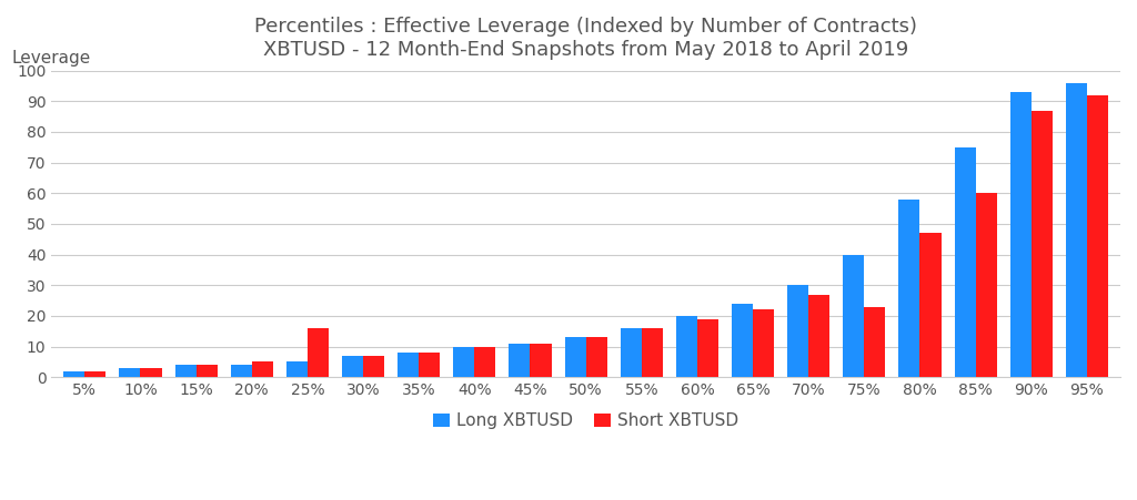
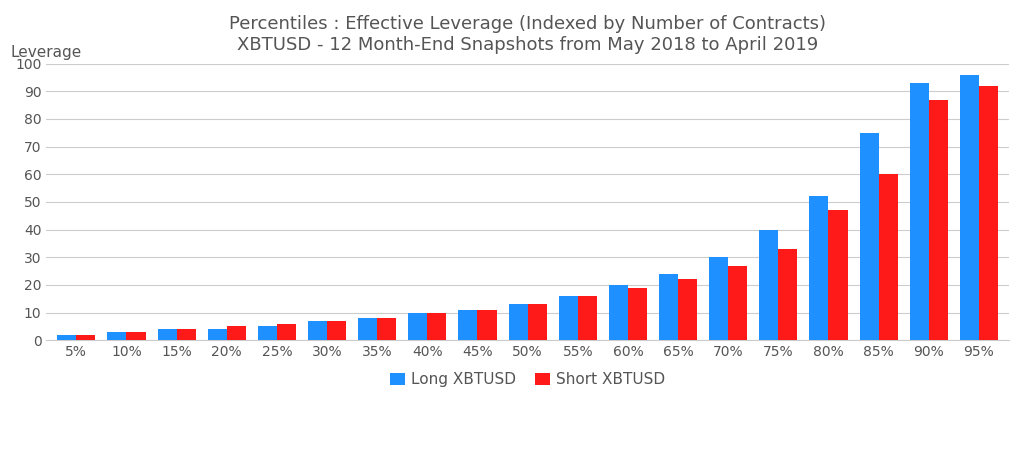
Short XBTUSD/25%: 16 -> 6
Short XBTUSD/75%: 23 -> 33
Long XBTUSD/80%: 58 -> 52
